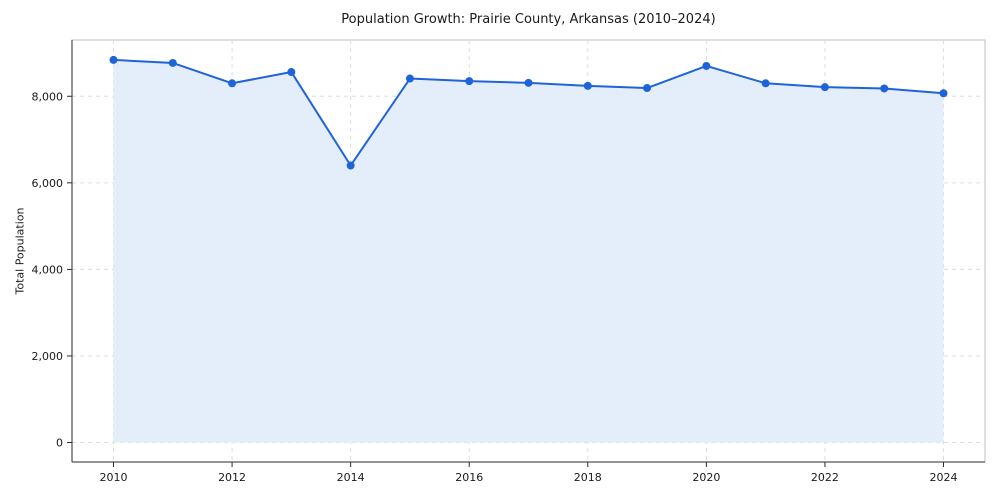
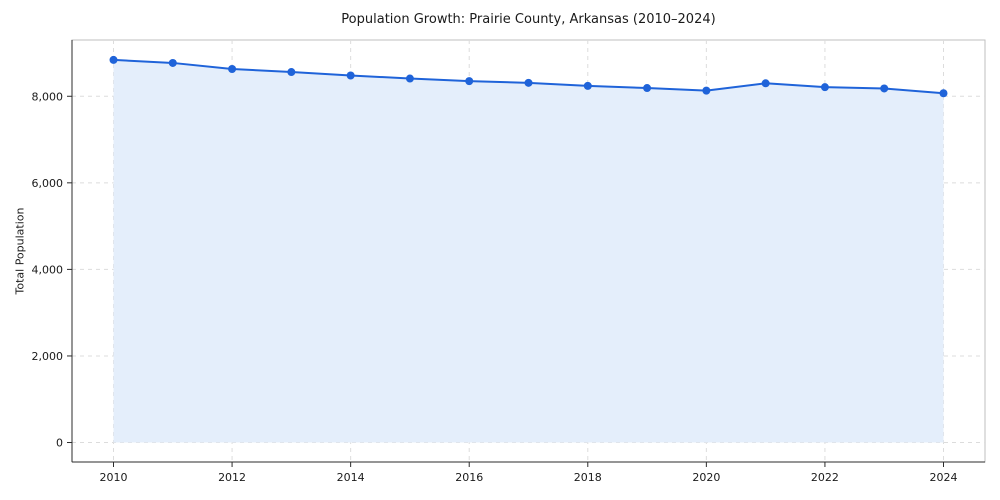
2012: 8300 -> 8600
2014: 6400 -> 8500
2020: 8700 -> 8100
